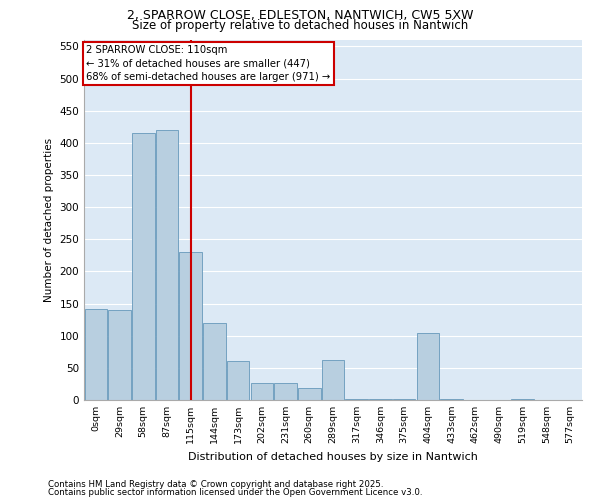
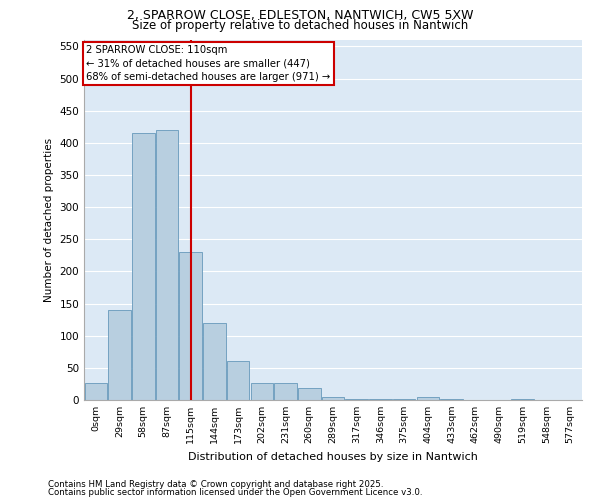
0sqm: 142 -> 27
289sqm: 62 -> 5
404sqm: 104 -> 5
